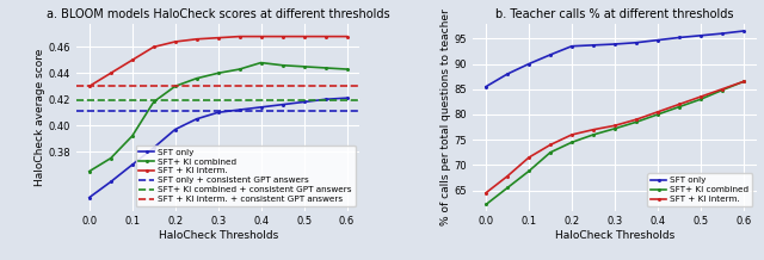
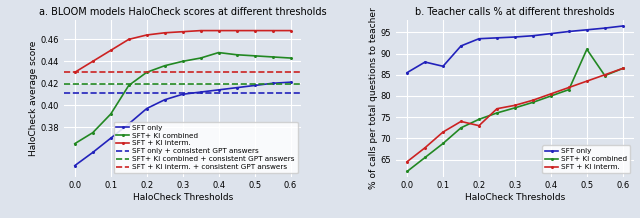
b. Teacher calls % at different thresholds/SFT only/0.1: 90.0 -> 87.0
b. Teacher calls % at different thresholds/SFT + KI interm./0.2: 76.0 -> 73.0
b. Teacher calls % at different thresholds/SFT+ KI combined/0.5: 83.0 -> 91.0
